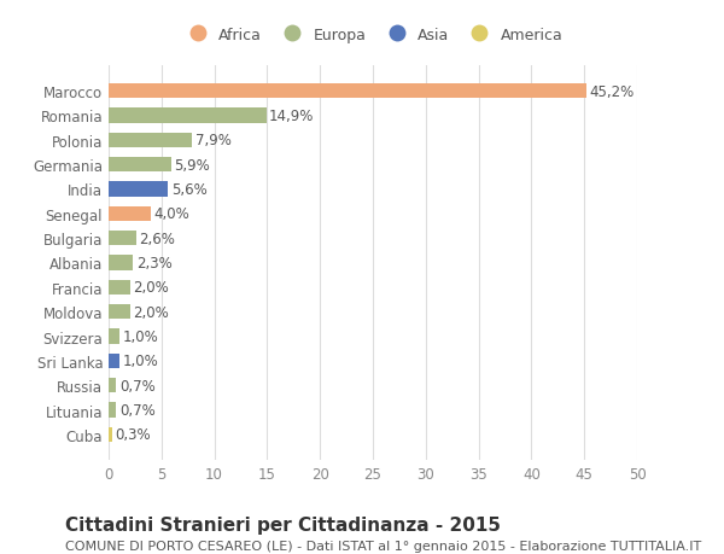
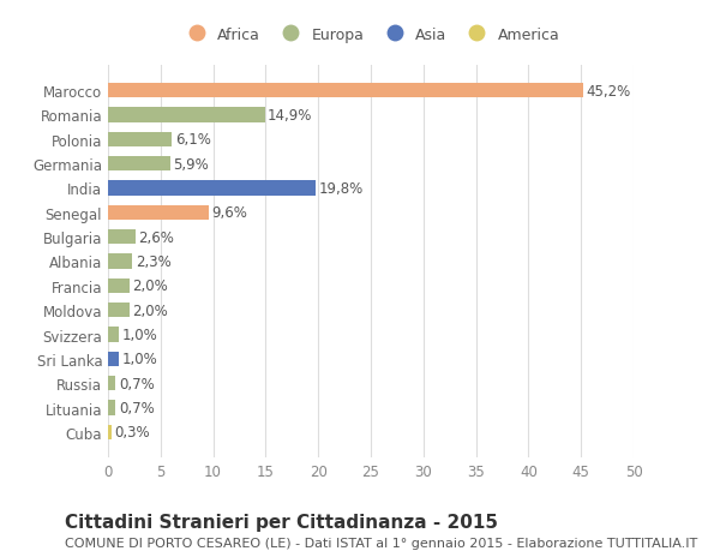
Polonia: 7,9% -> 6,1%
India: 5,6% -> 19,8%
Senegal: 4,0% -> 9,6%
